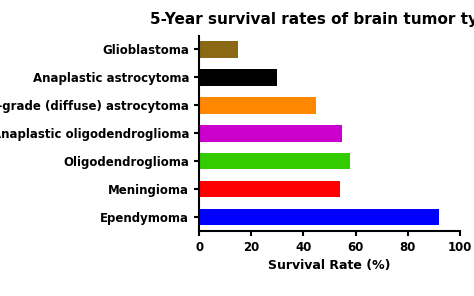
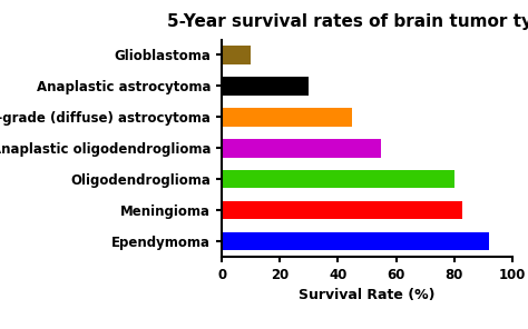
Glioblastoma: 15 -> 10
Oligodendroglioma: 58 -> 80
Meningioma: 54 -> 83
